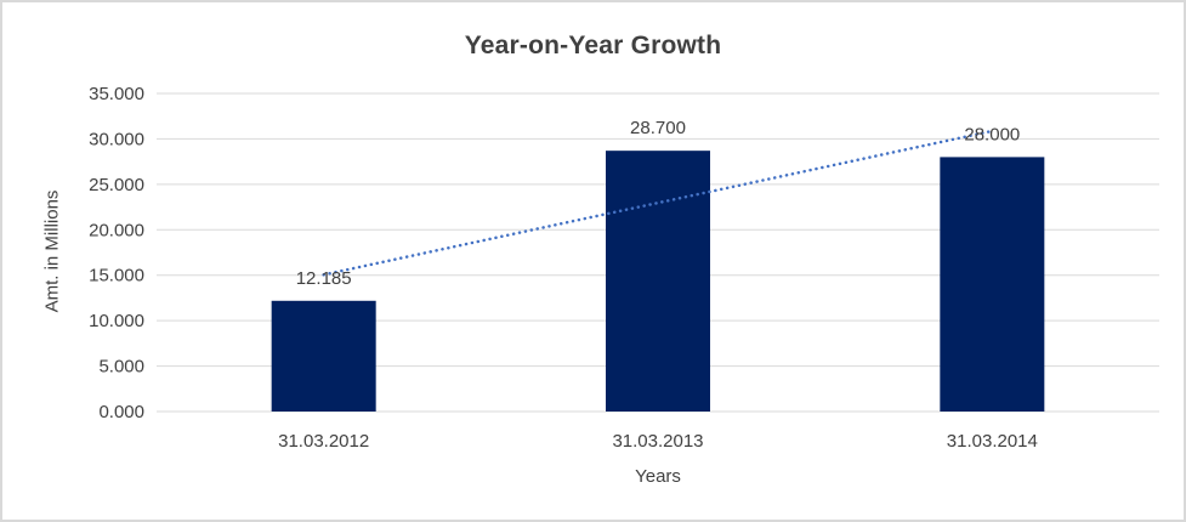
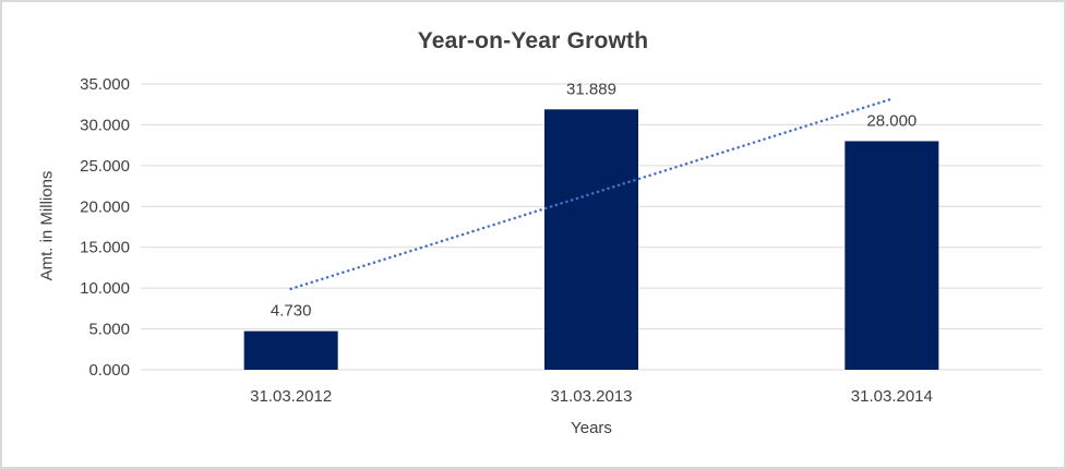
31.03.2012: 12.185 -> 4.730
31.03.2013: 28.700 -> 31.889
